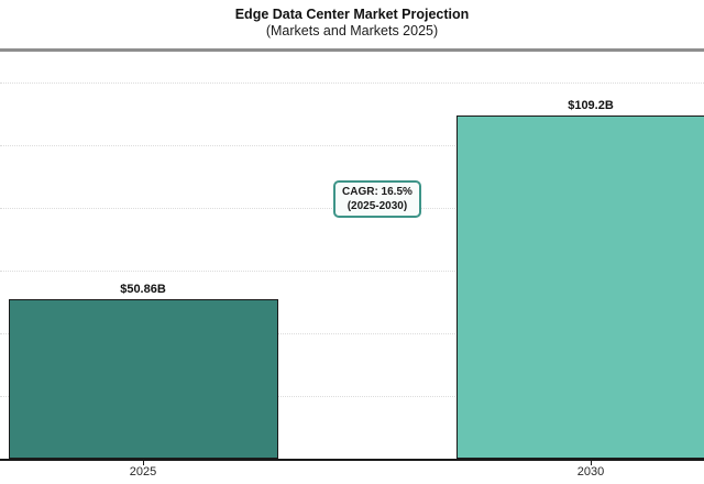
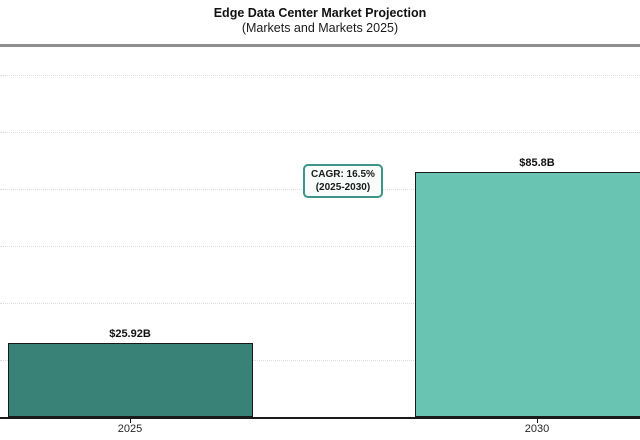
2025: $50.86B -> $25.92B
2030: $109.2B -> $85.8B
